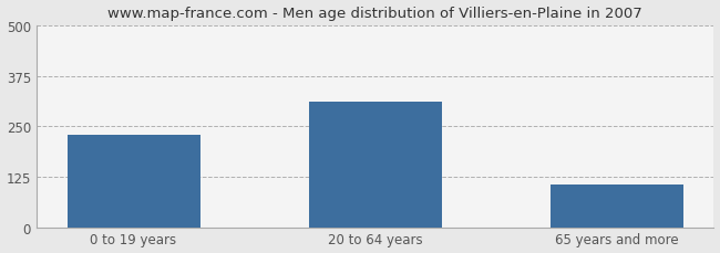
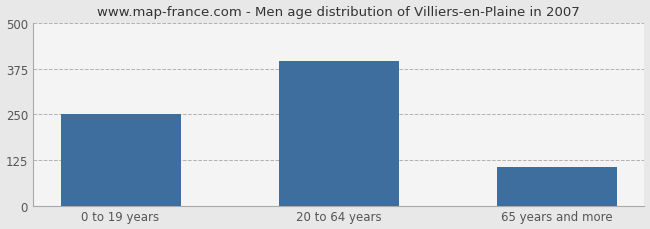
0 to 19 years: 230 -> 250
20 to 64 years: 310 -> 397
